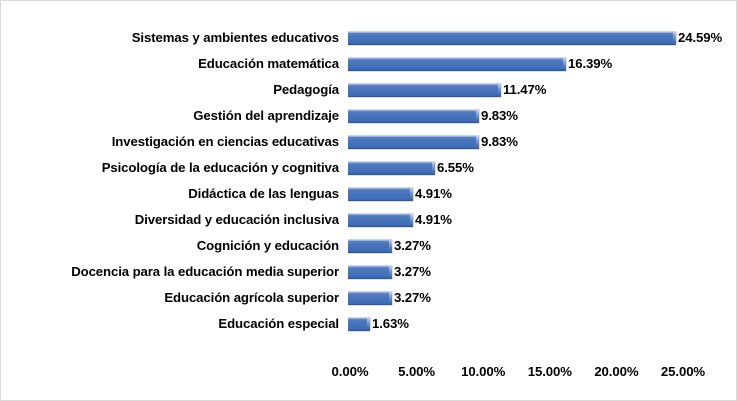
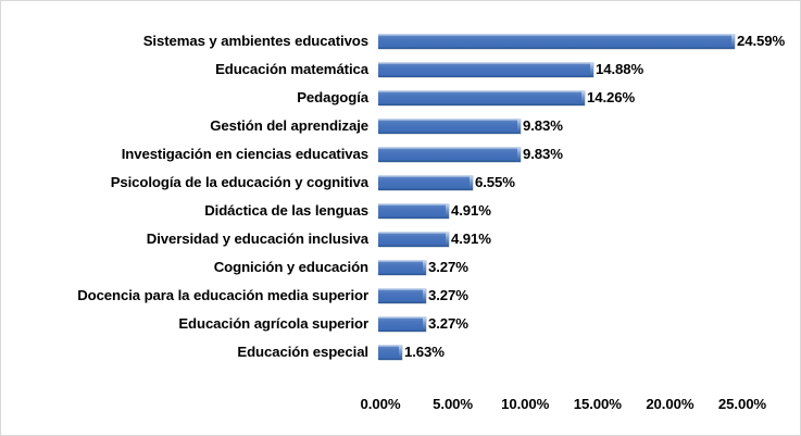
Educación matemática: 16.39% -> 14.88%
Pedagogía: 11.47% -> 14.26%
